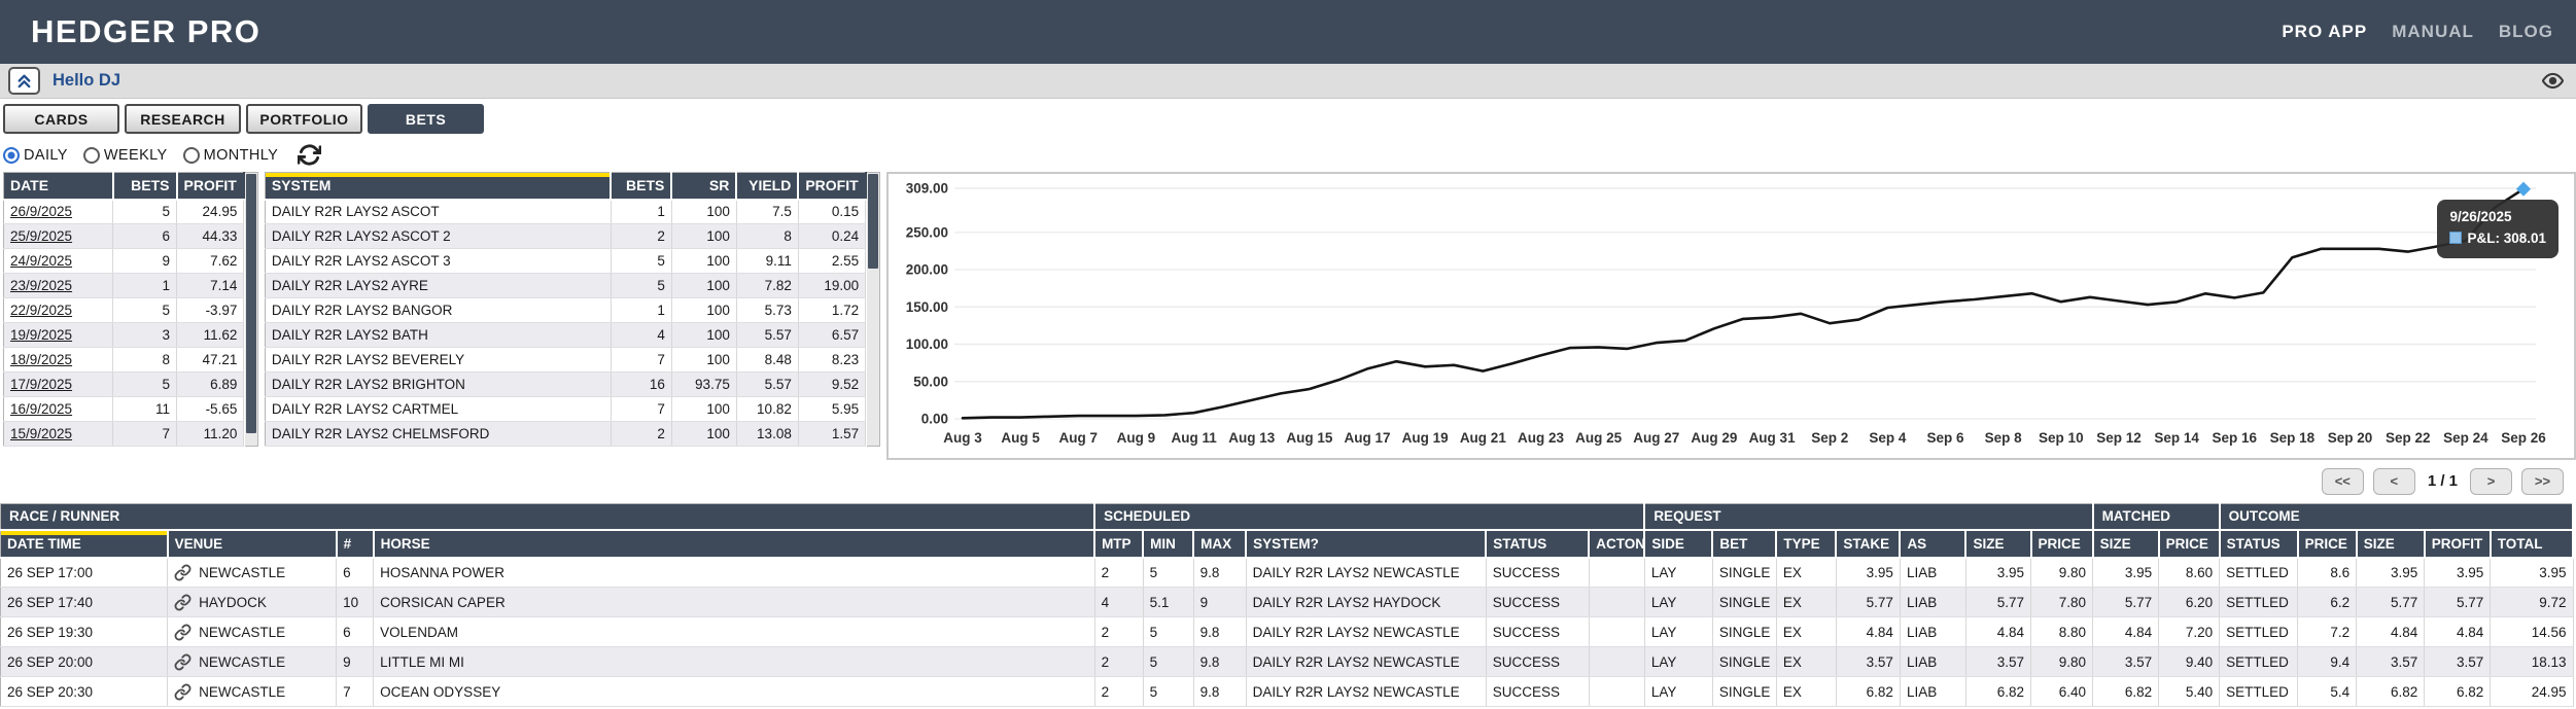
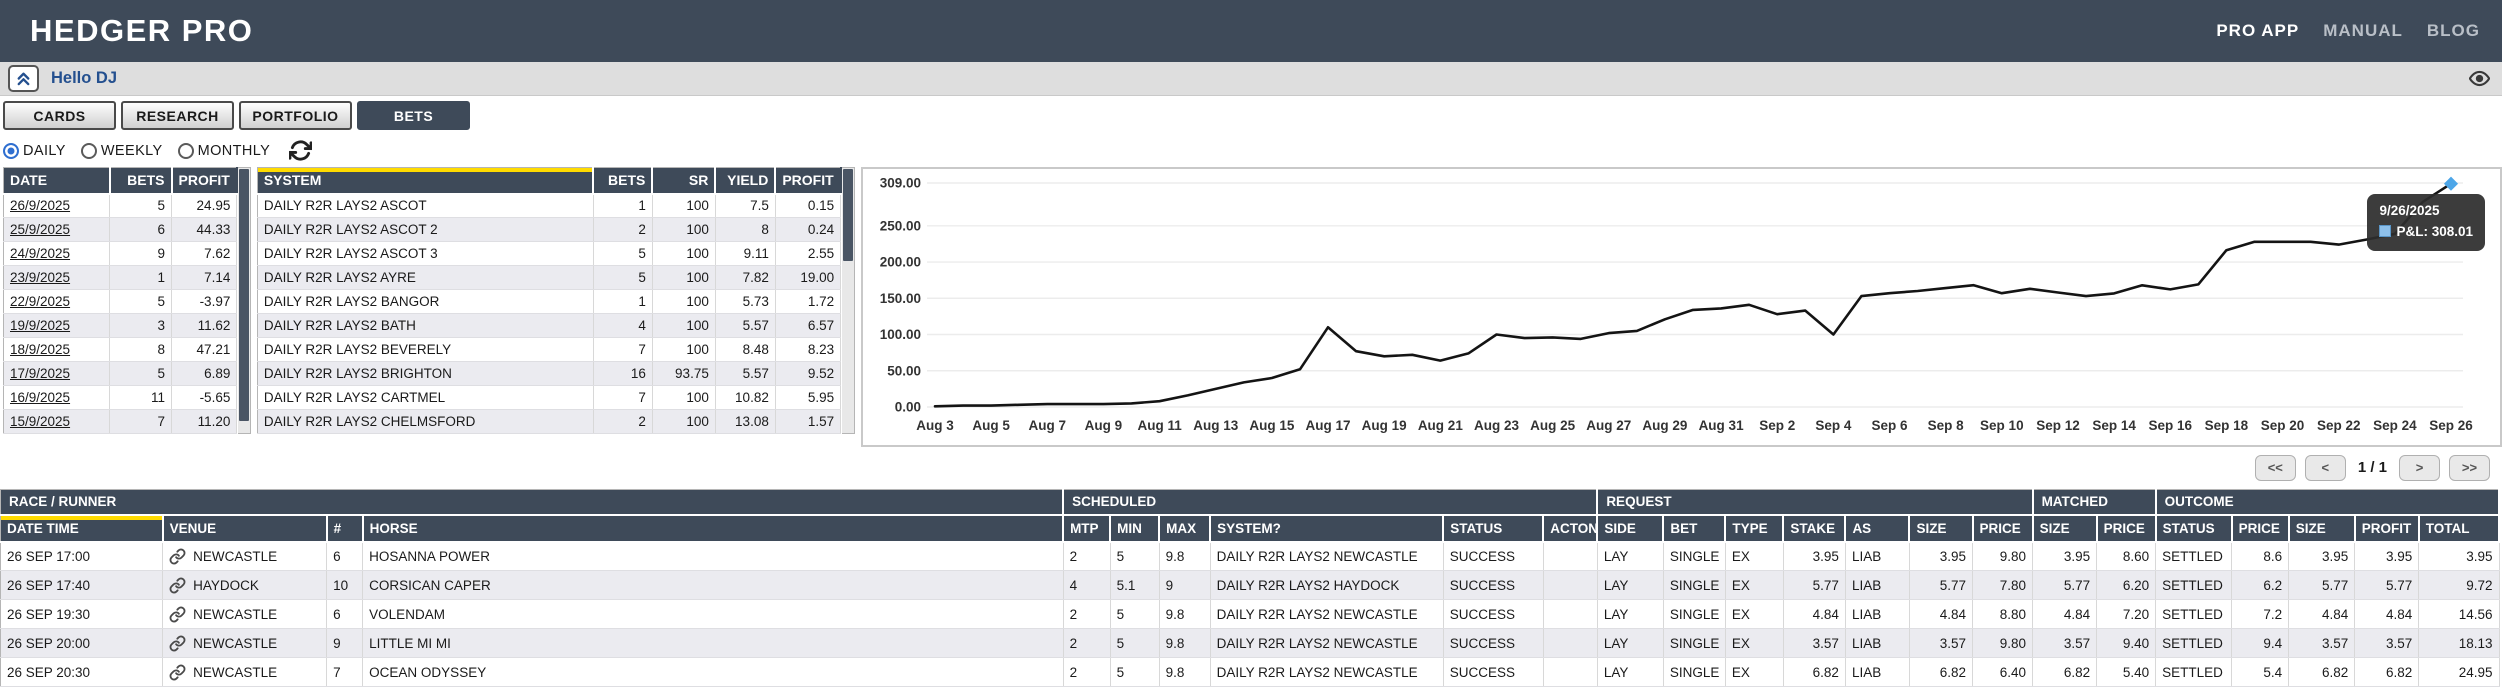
Aug 17: 70 -> 110
Aug 23: 80 -> 100
Sep 4: 150 -> 100
